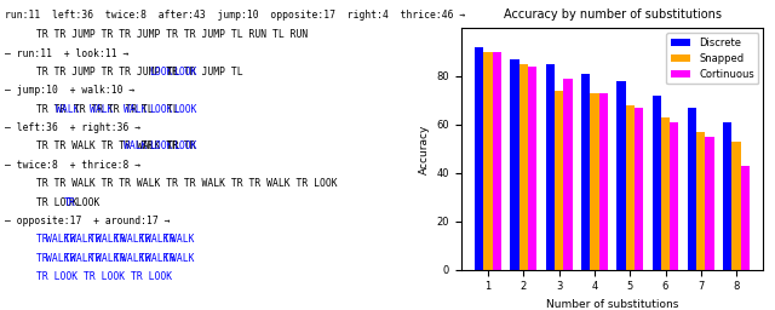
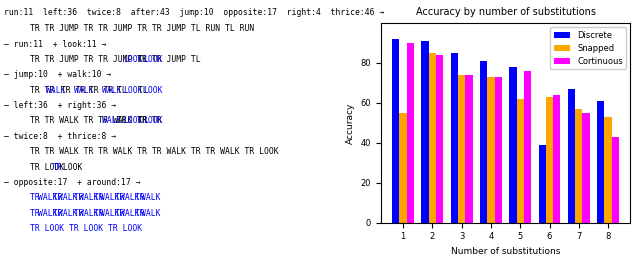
Snapped/1: 90 -> 55
Discrete/2: 87 -> 91
Cortinuous/3: 79 -> 74
Snapped/5: 68 -> 62
Cortinuous/5: 67 -> 76
Discrete/6: 72 -> 39
Cortinuous/6: 61 -> 64
